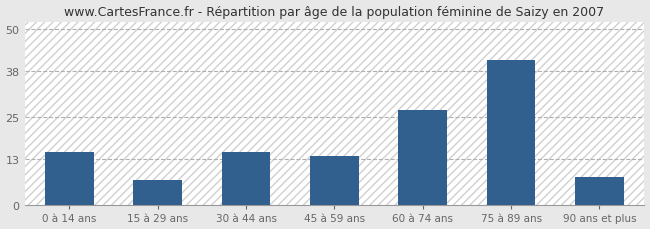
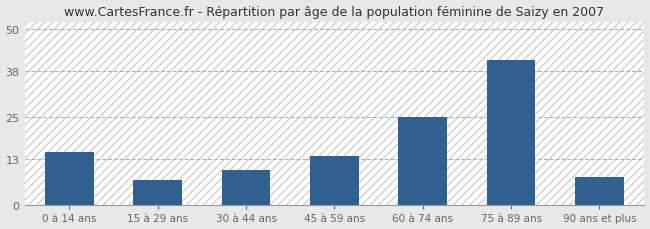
30 à 44 ans: 15 -> 10
60 à 74 ans: 27 -> 25
